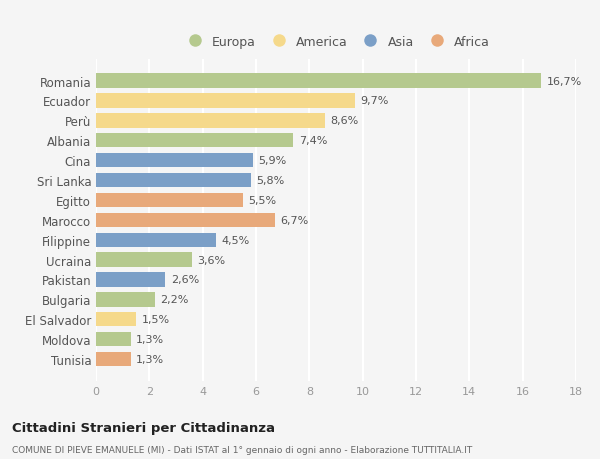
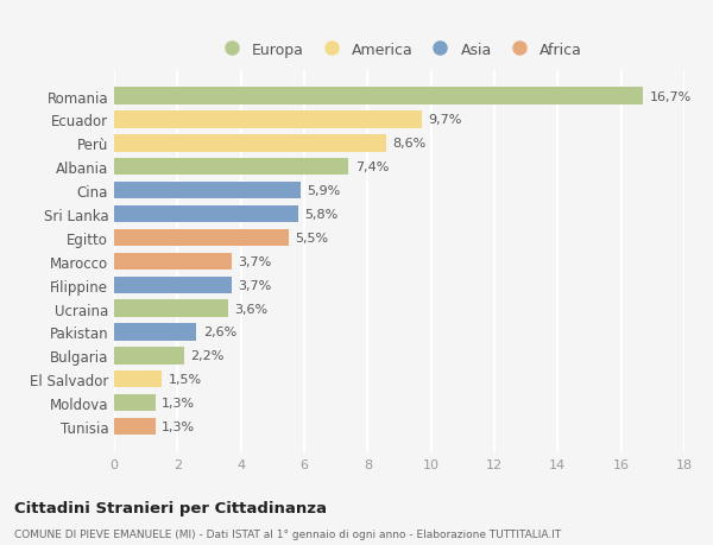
Marocco: 6,7% -> 3,7%
Filippine: 4,5% -> 3,7%
